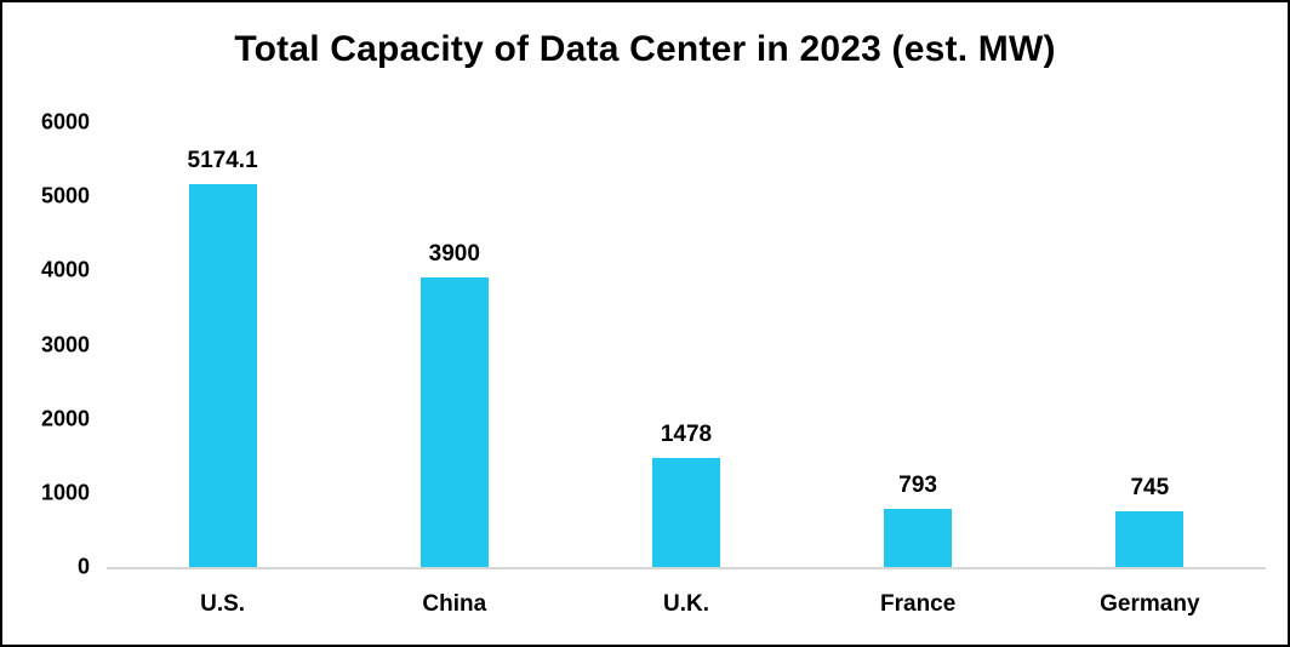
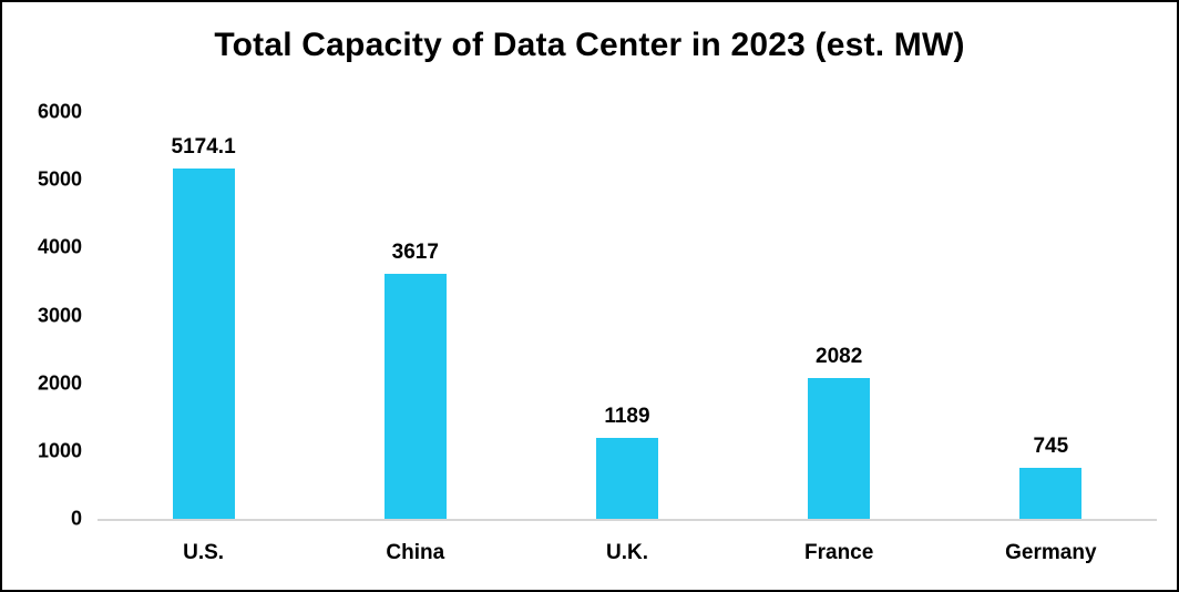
China: 3900 -> 3617
U.K.: 1478 -> 1189
France: 793 -> 2082
